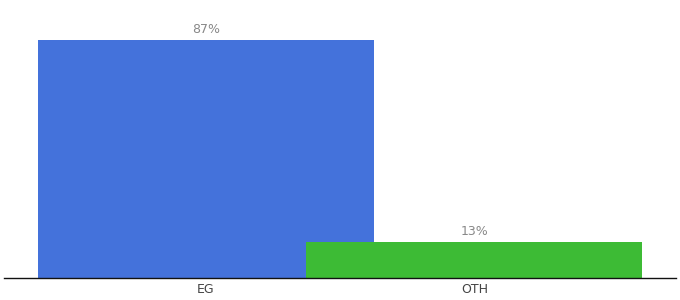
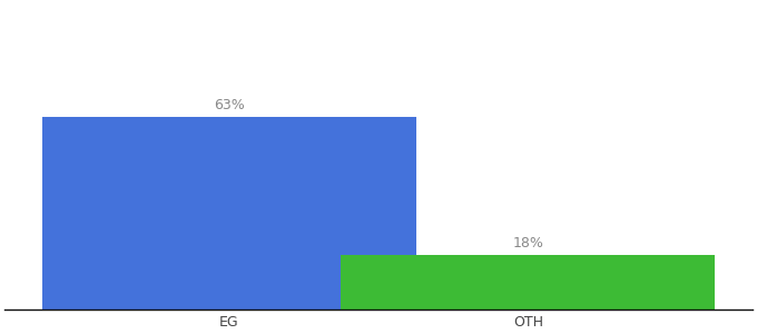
EG: 87% -> 63%
OTH: 13% -> 18%
